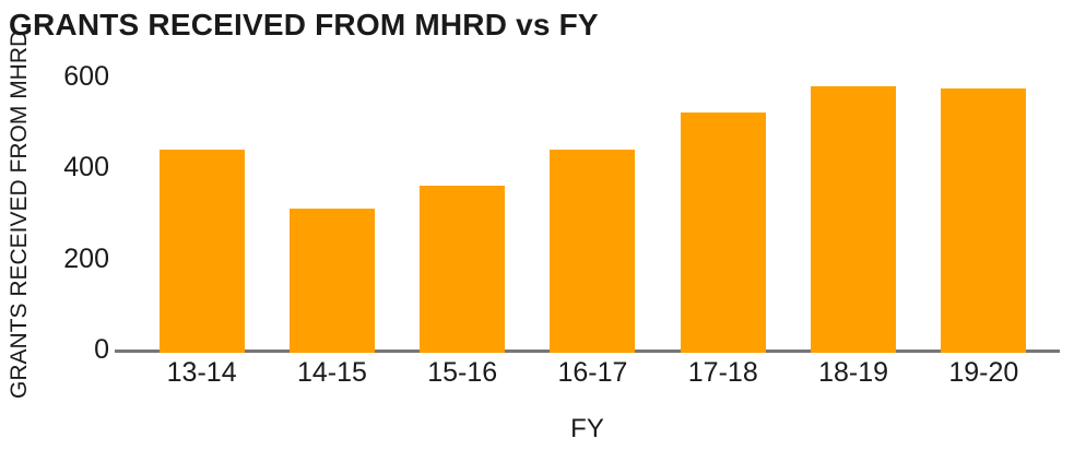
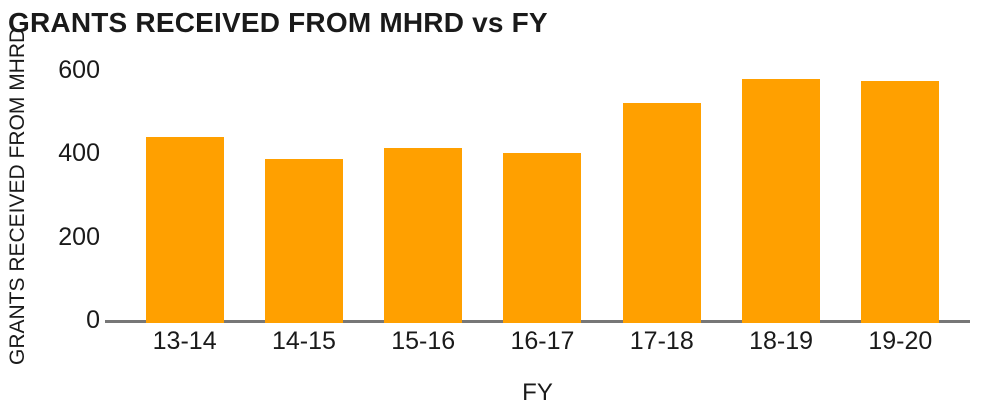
14-15: 310 -> 390
15-16: 360 -> 410
16-17: 440 -> 400
